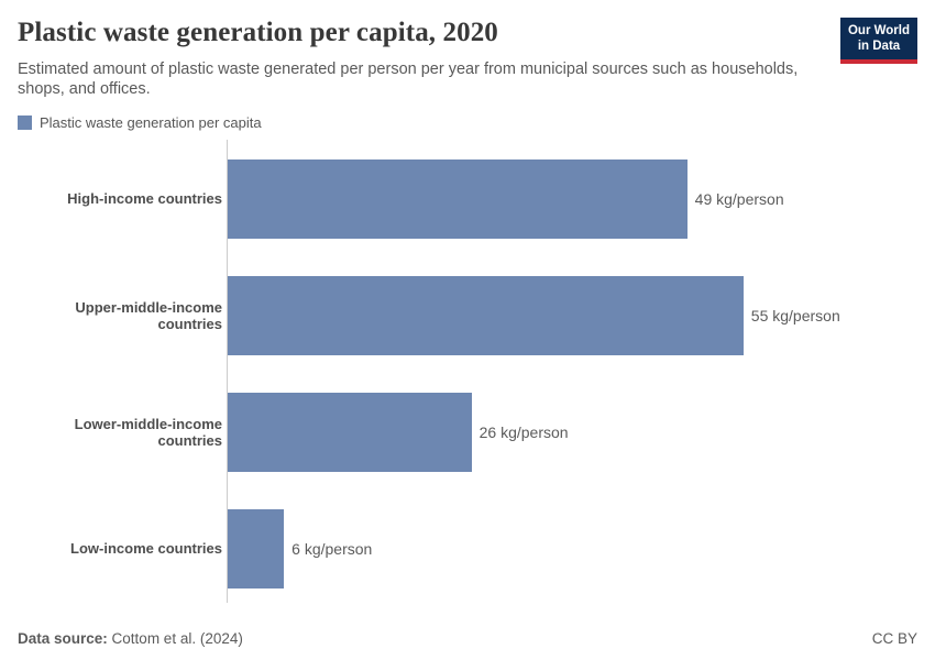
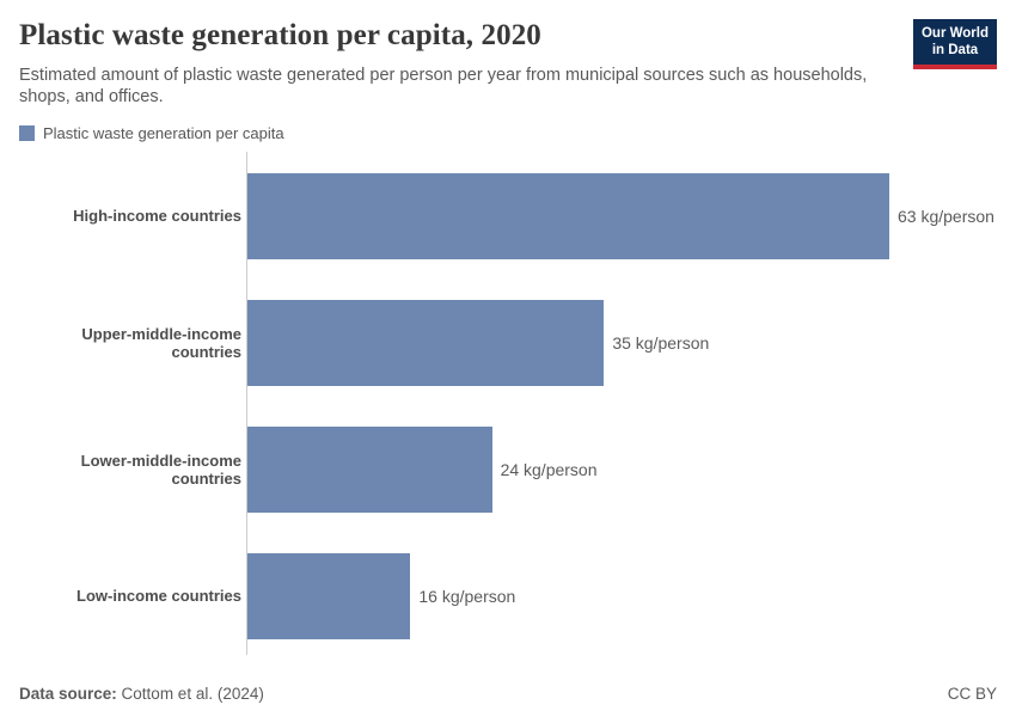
High-income countries: 49 -> 63
Upper-middle-income countries: 55 -> 35
Lower-middle-income countries: 26 -> 24
Low-income countries: 6 -> 16
